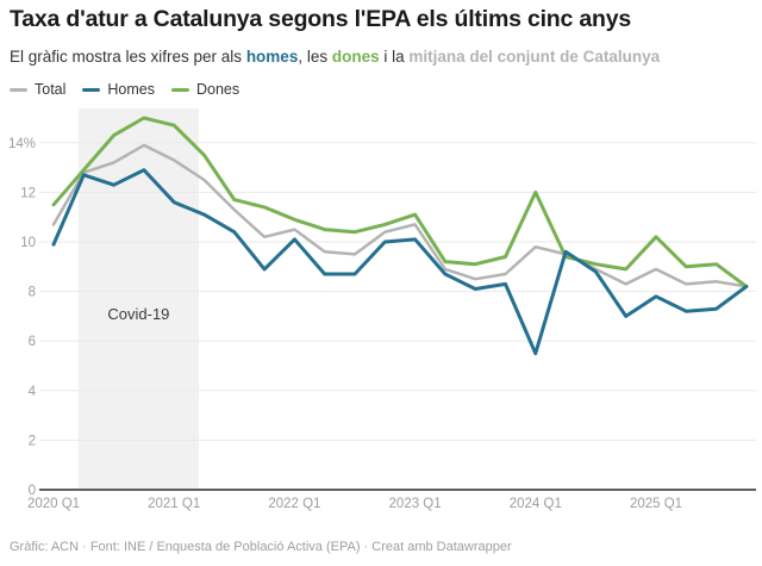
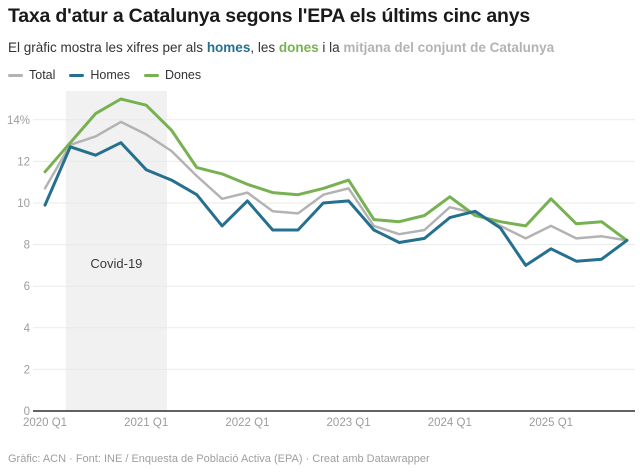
Homes/2024 Q1: 5.5% -> 9.3%
Dones/2024 Q1: 12.0% -> 10.3%
